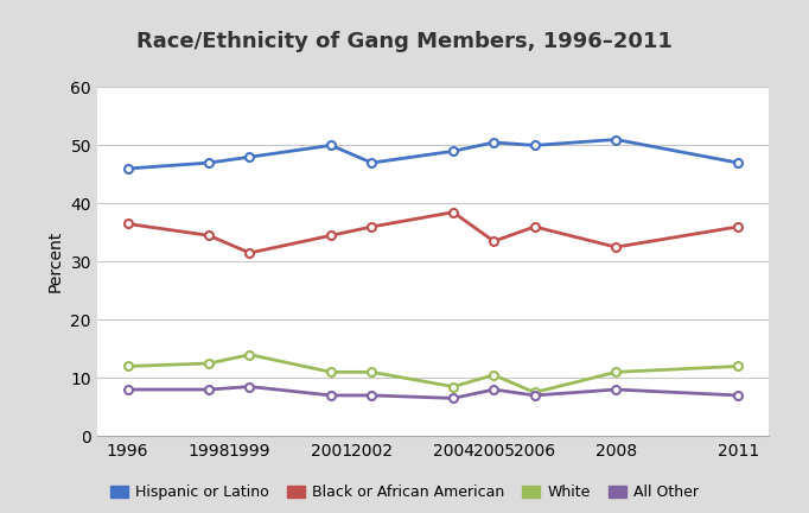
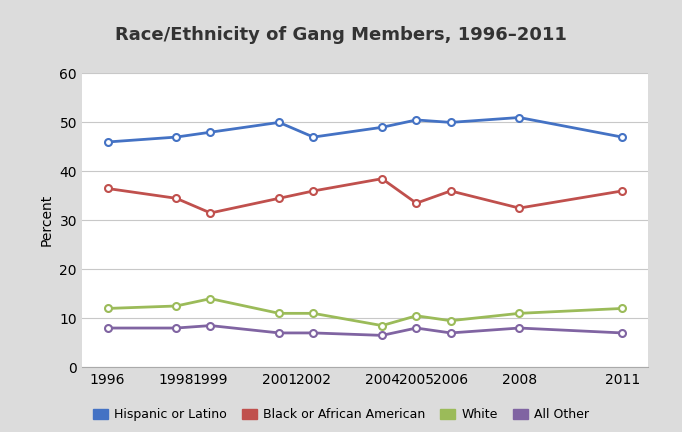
White/2006: 7.5 -> 9.5
